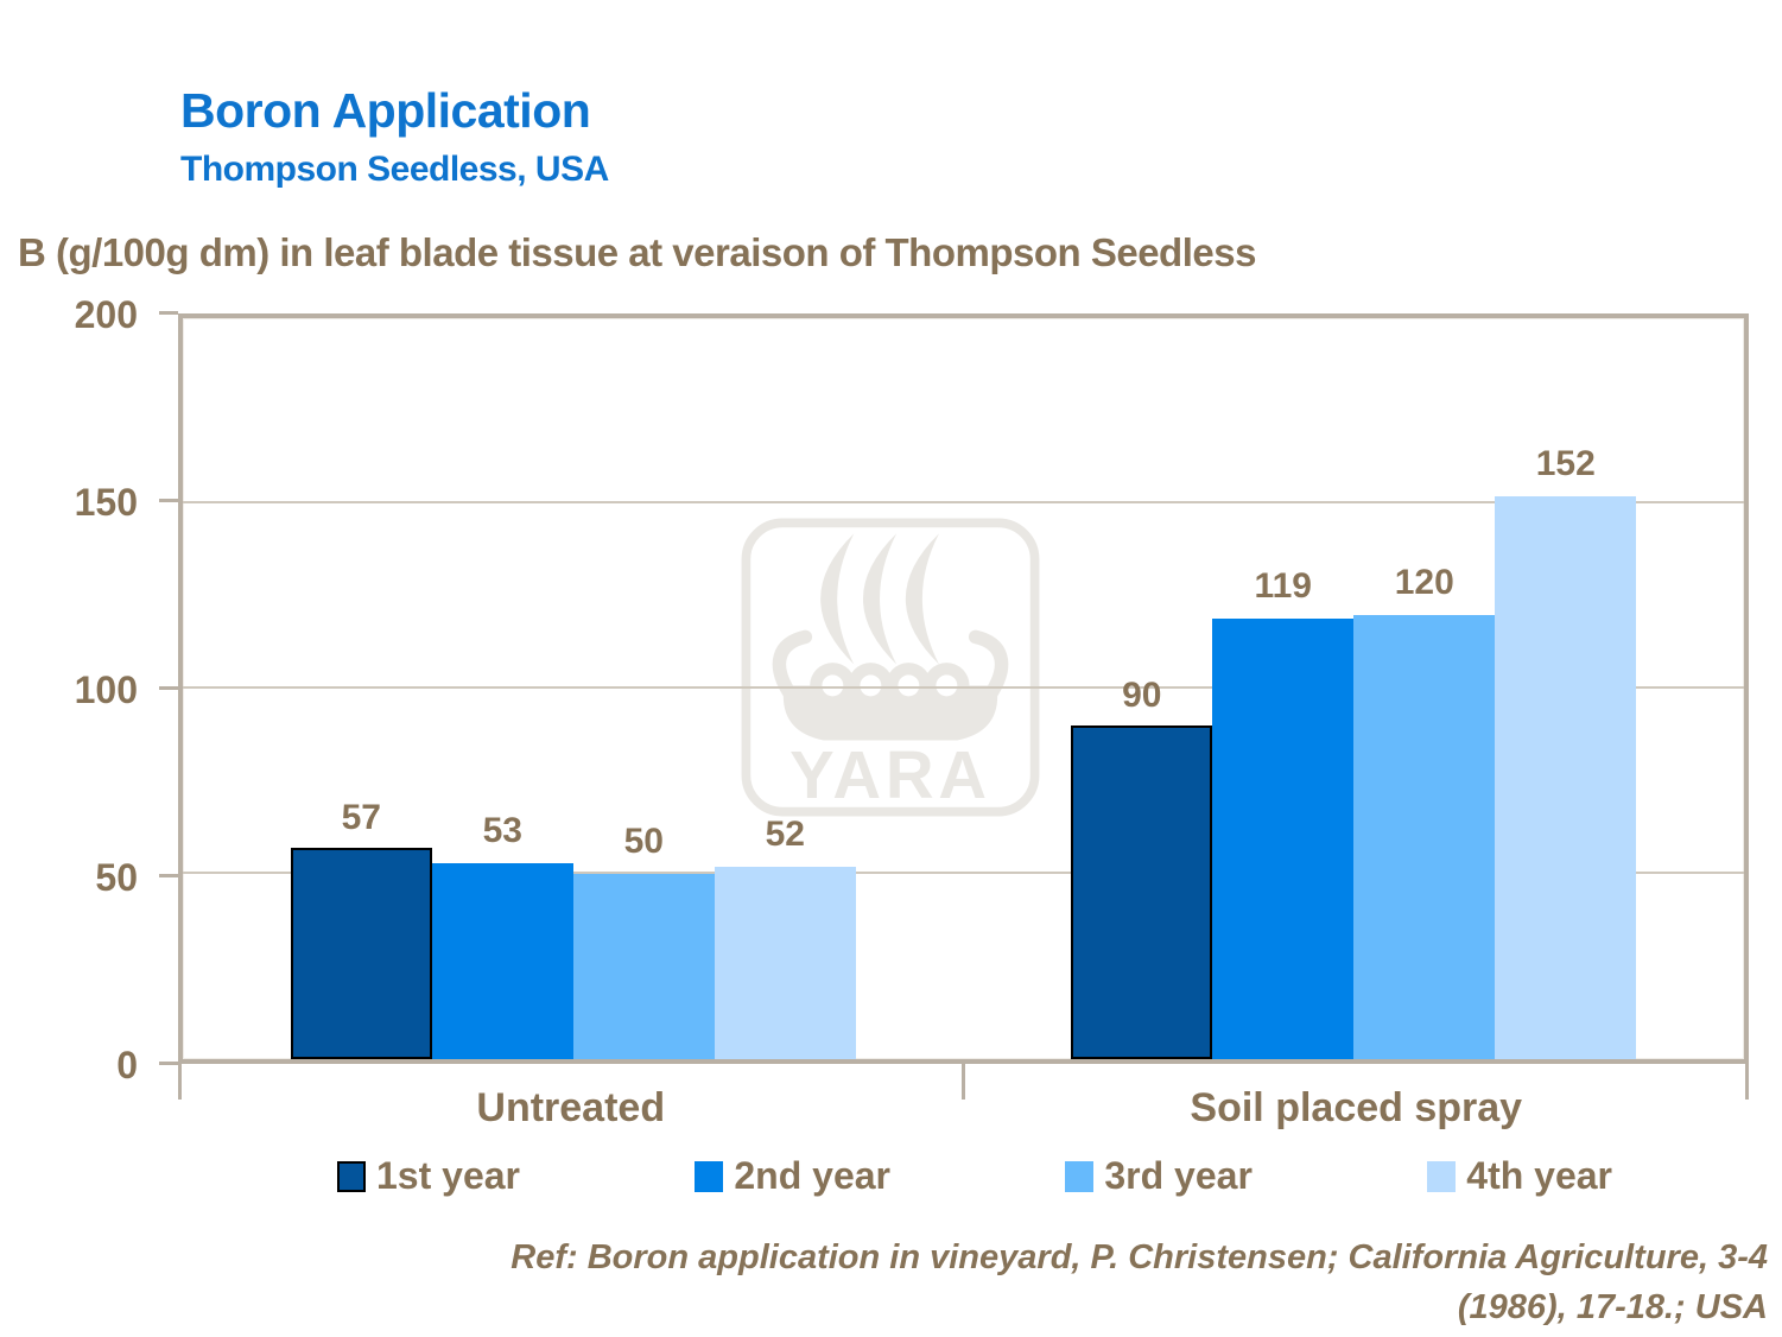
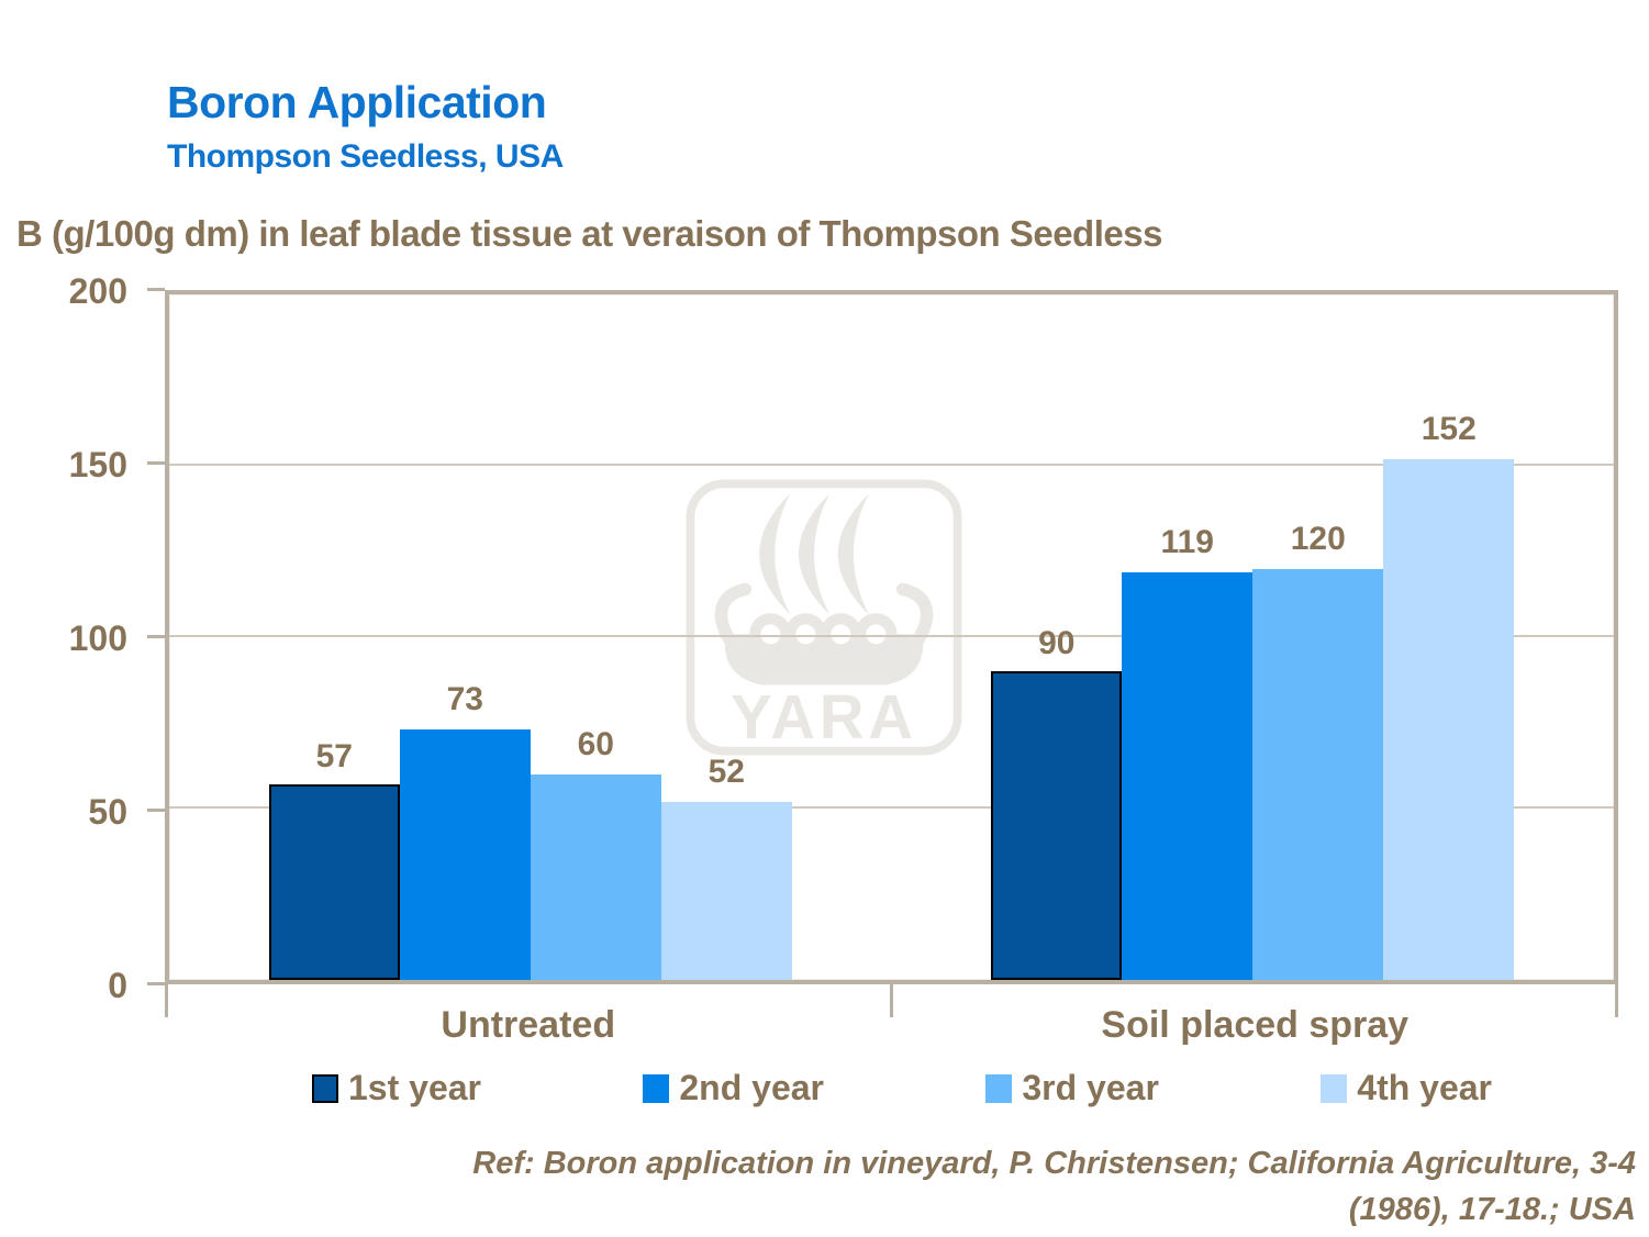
2nd year/Untreated: 53 -> 73
3rd year/Untreated: 50 -> 60
